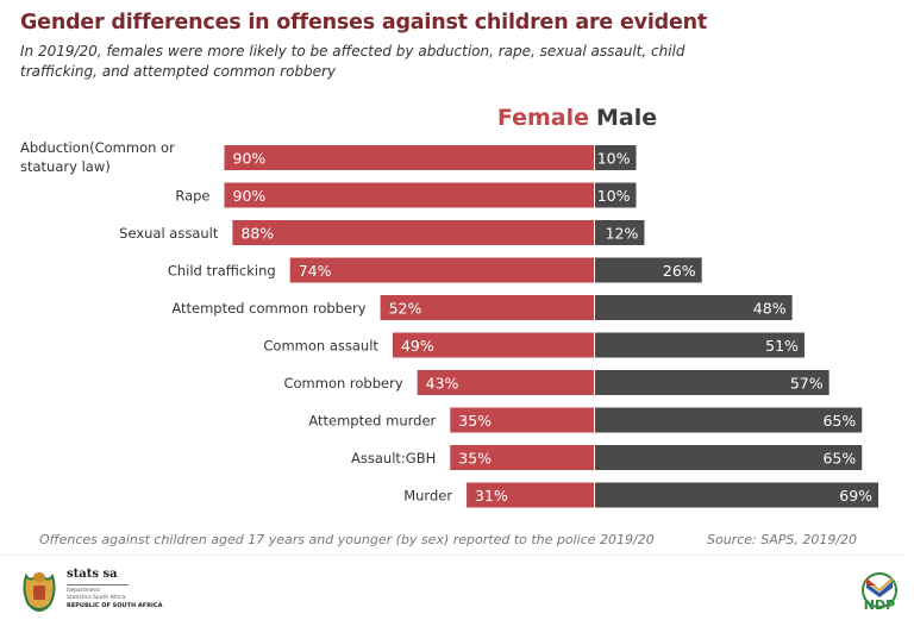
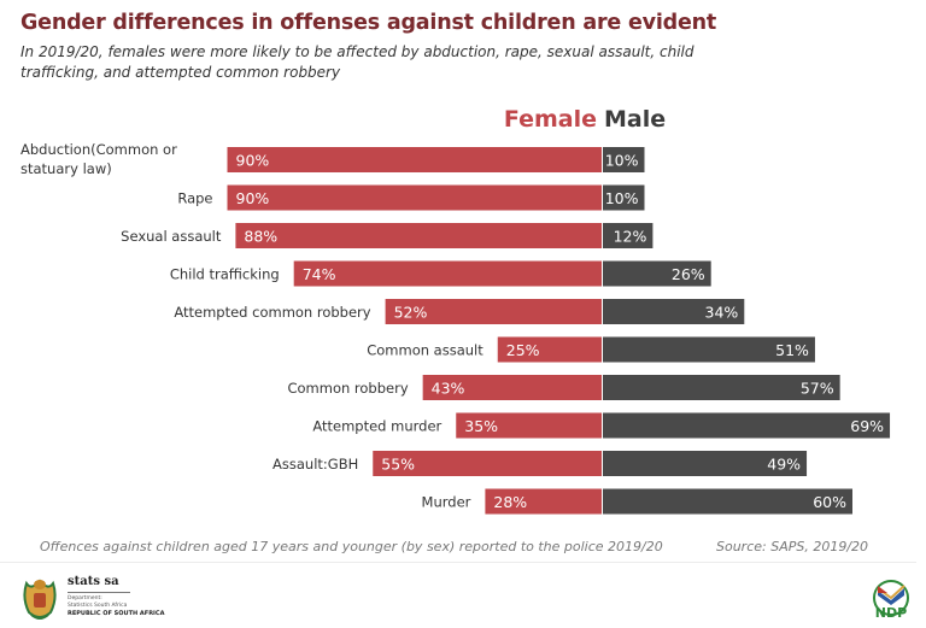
Male/Attempted common robbery: 48% -> 34%
Female/Common assault: 49% -> 25%
Male/Attempted murder: 65% -> 69%
Female/Assault:GBH: 35% -> 55%
Male/Assault:GBH: 65% -> 49%
Female/Murder: 31% -> 28%
Male/Murder: 69% -> 60%
